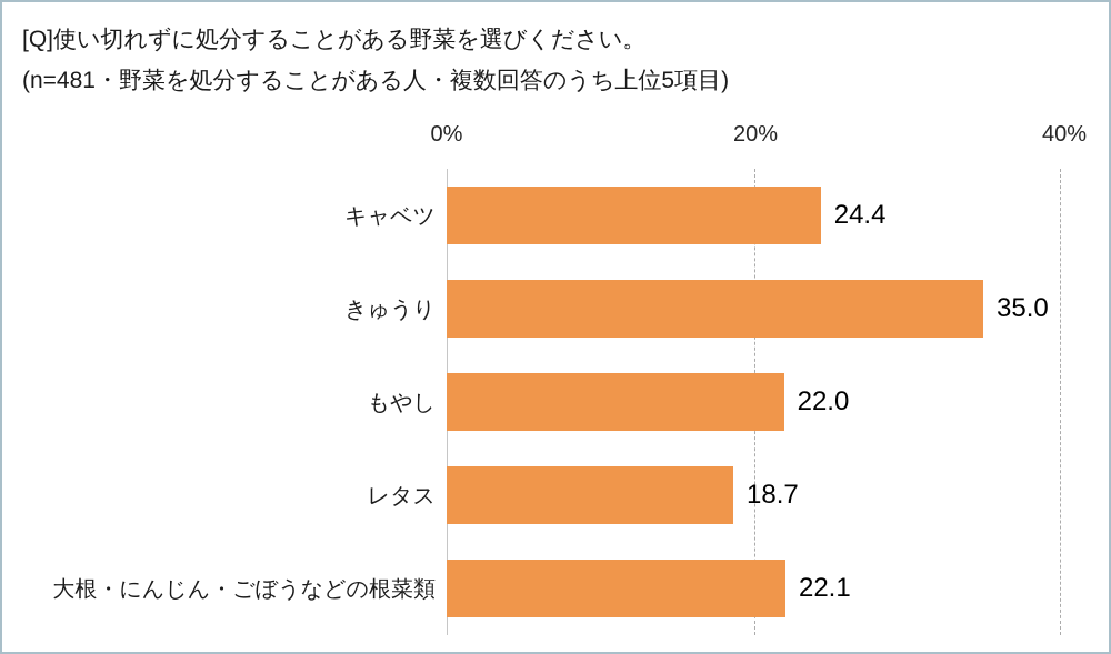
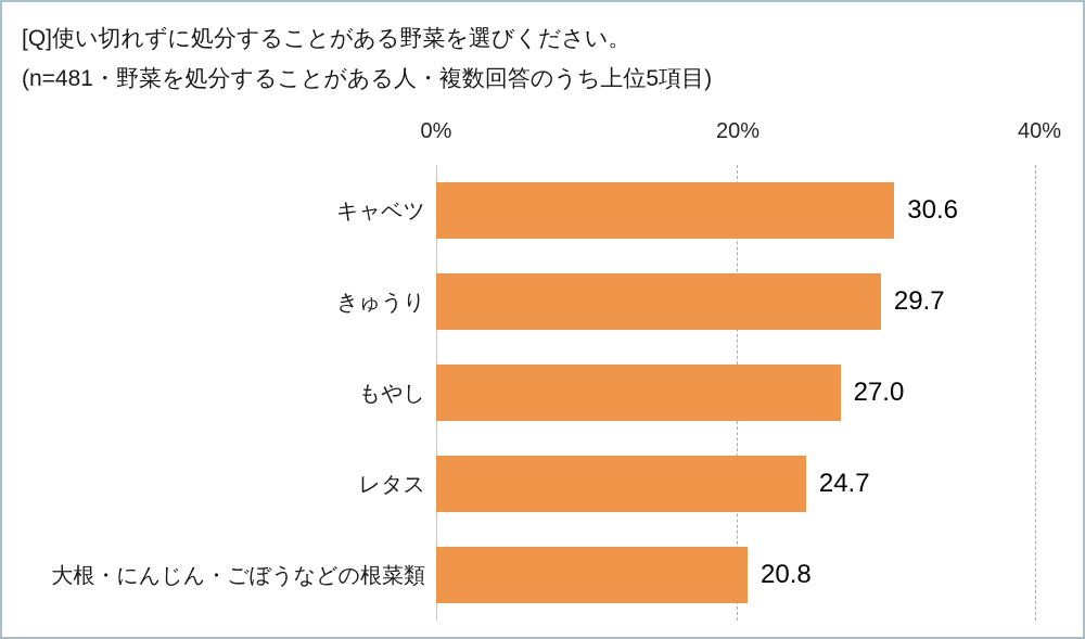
キャベツ: 24.4 -> 30.6
きゅうり: 35.0 -> 29.7
もやし: 22.0 -> 27.0
レタス: 18.7 -> 24.7
大根・にんじん・ごぼうなどの根菜類: 22.1 -> 20.8
